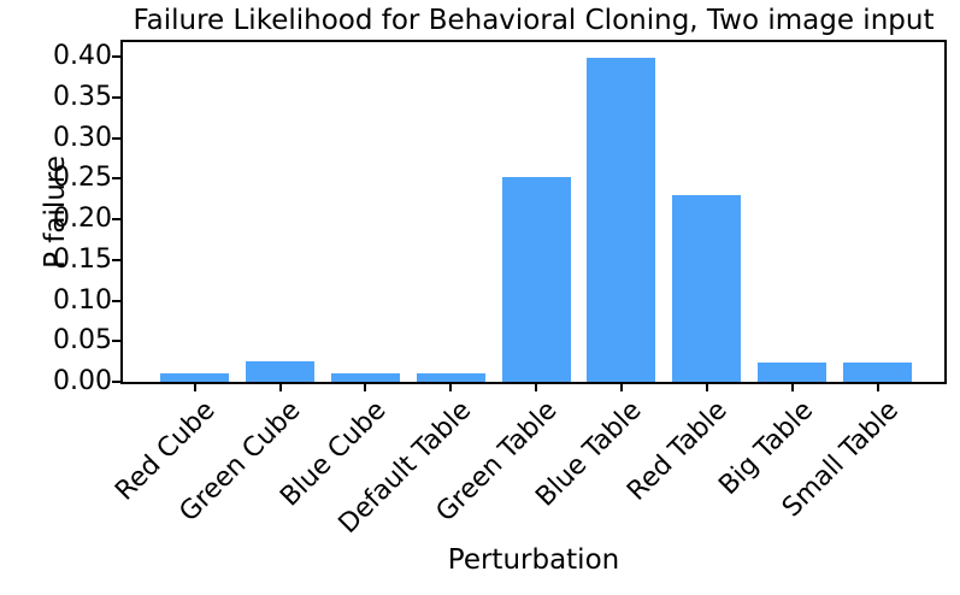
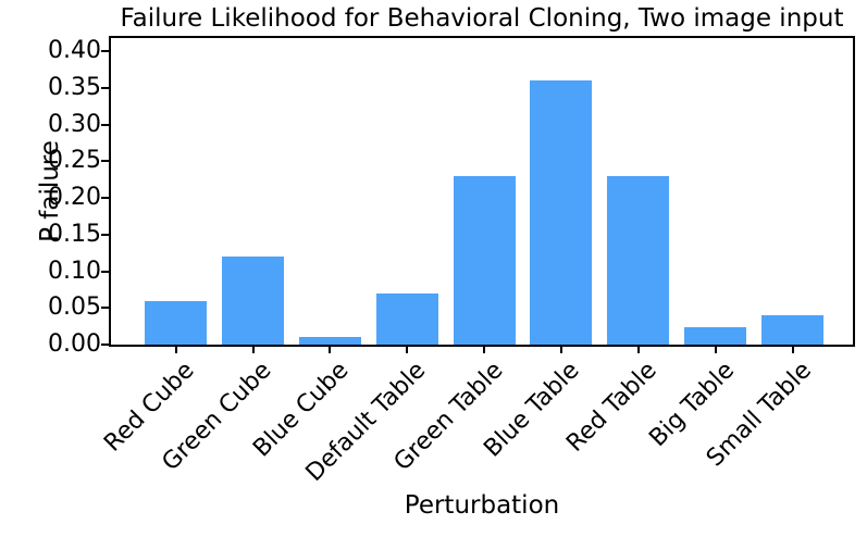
Red Cube: 0.01 -> 0.06
Green Cube: 0.03 -> 0.12
Default Table: 0.01 -> 0.07
Green Table: 0.25 -> 0.23
Blue Table: 0.40 -> 0.36
Small Table: 0.02 -> 0.04
